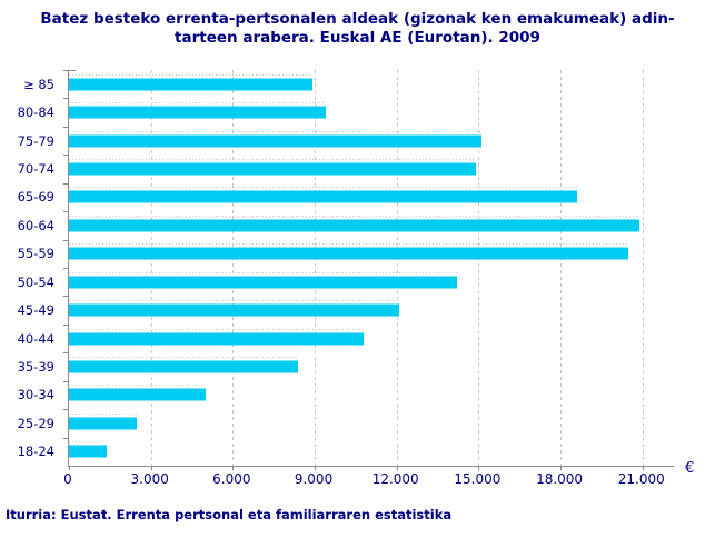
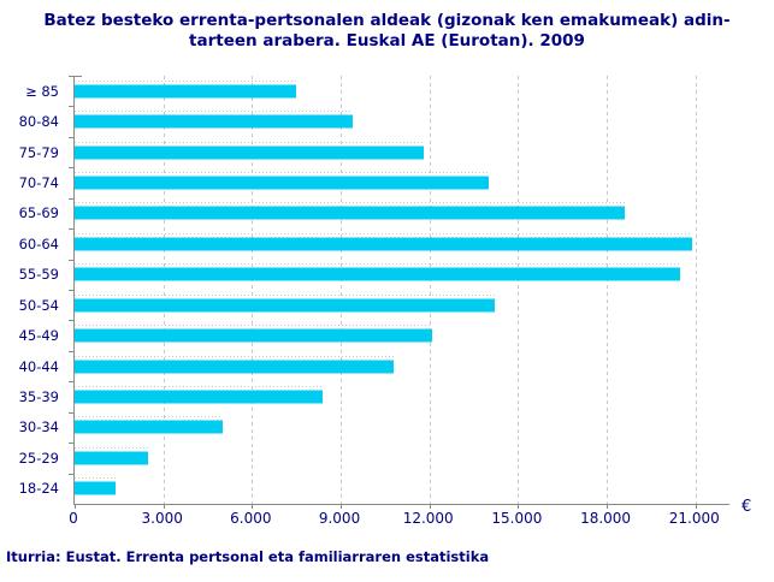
≥ 85: 8900 -> 7500
75-79: 15100 -> 11800
70-74: 14900 -> 14000
